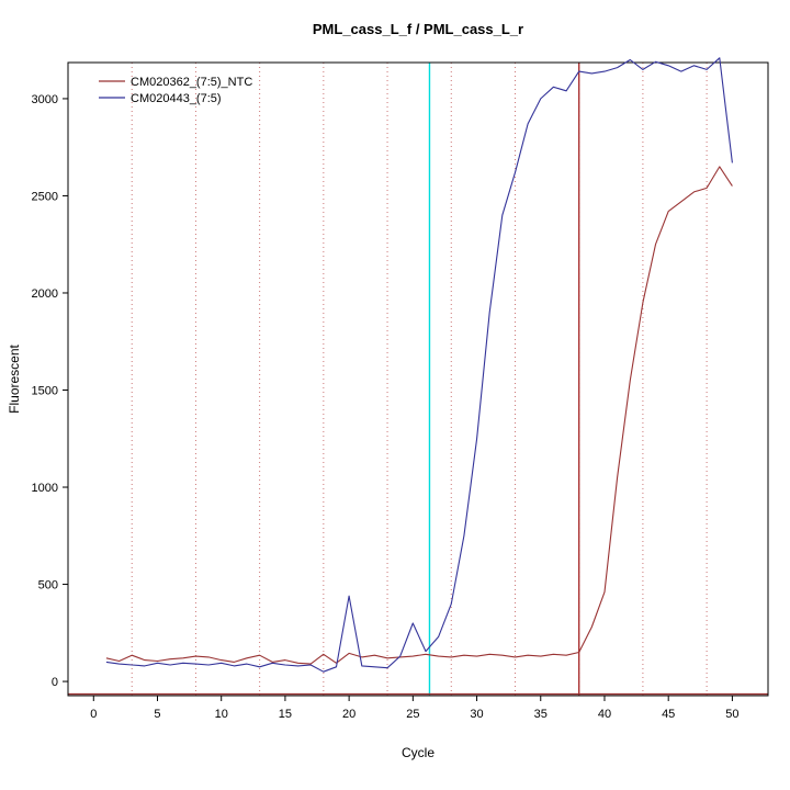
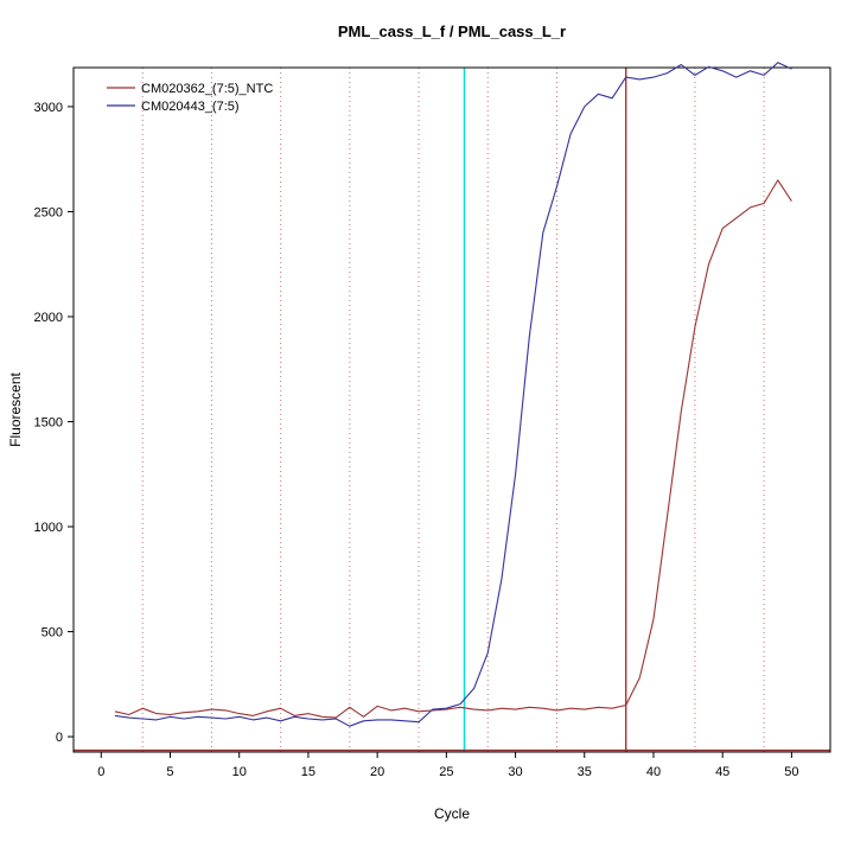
CM020443_(7:5)/20: 440 -> 80
CM020443_(7:5)/25: 300 -> 140
CM020362_(7:5)_NTC/40: 460 -> 560
CM020443_(7:5)/50: 2670 -> 3180
